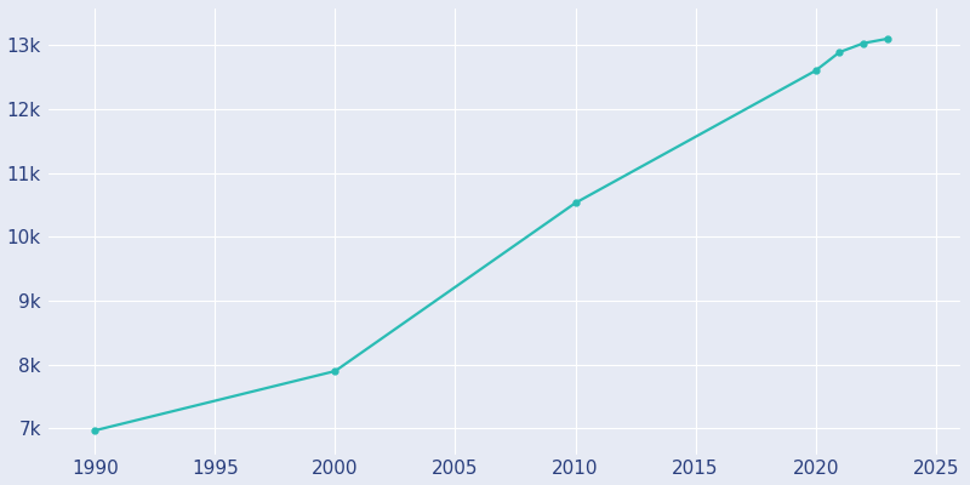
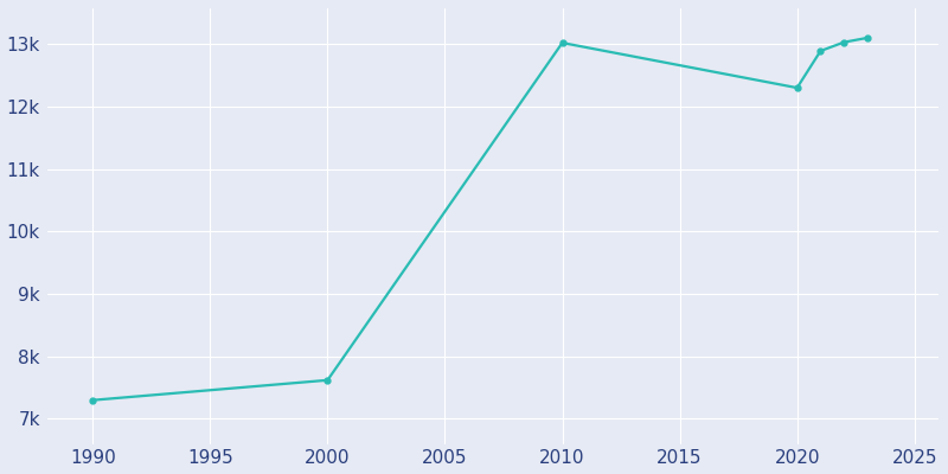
1990: 6.97k -> 7.30k
2000: 7.90k -> 7.62k
2010: 10.53k -> 13.02k
2020: 12.60k -> 12.30k
